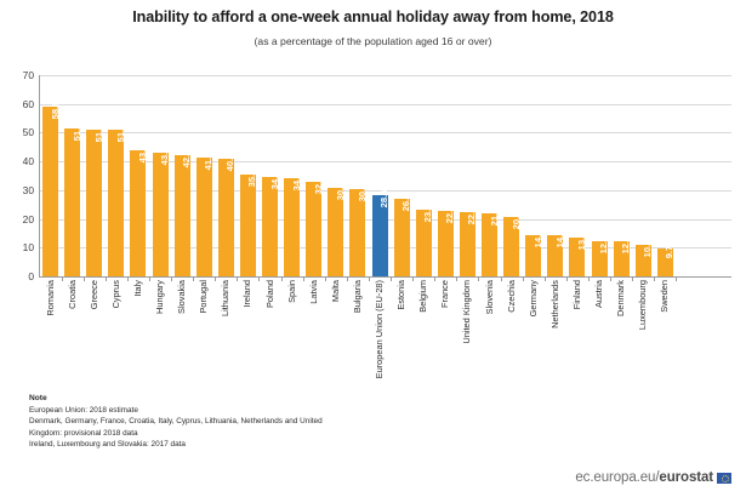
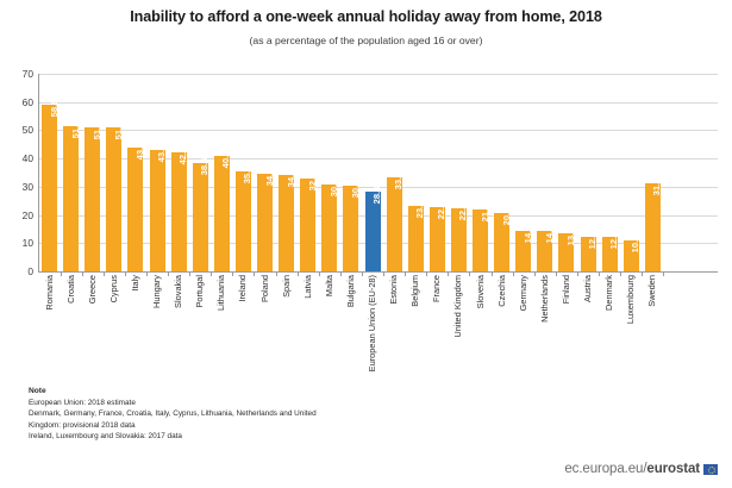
Portugal: 41.3 -> 38.5
Estonia: 26.9 -> 33.3
Sweden: 9.7 -> 31.4
